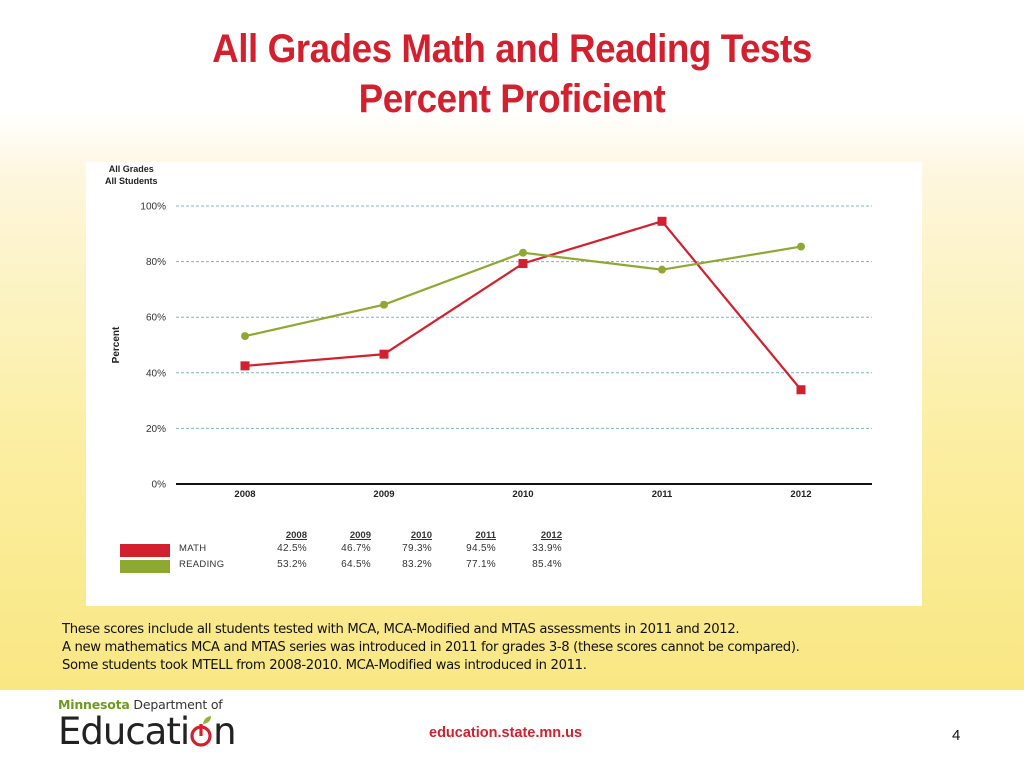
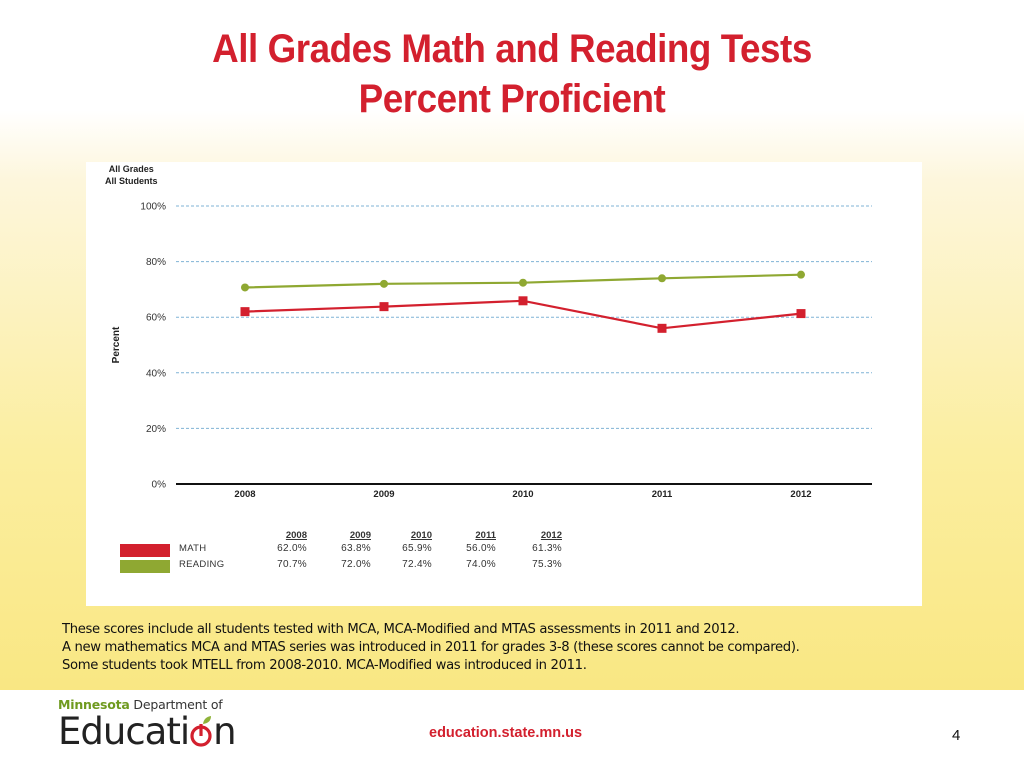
MATH/2008: 42.5% -> 62.0%
READING/2008: 53.2% -> 70.7%
MATH/2009: 46.7% -> 63.8%
READING/2009: 64.5% -> 72.0%
MATH/2010: 79.3% -> 65.9%
READING/2010: 83.2% -> 72.4%
MATH/2011: 94.5% -> 56.0%
READING/2011: 77.1% -> 74.0%
MATH/2012: 33.9% -> 61.3%
READING/2012: 85.4% -> 75.3%
